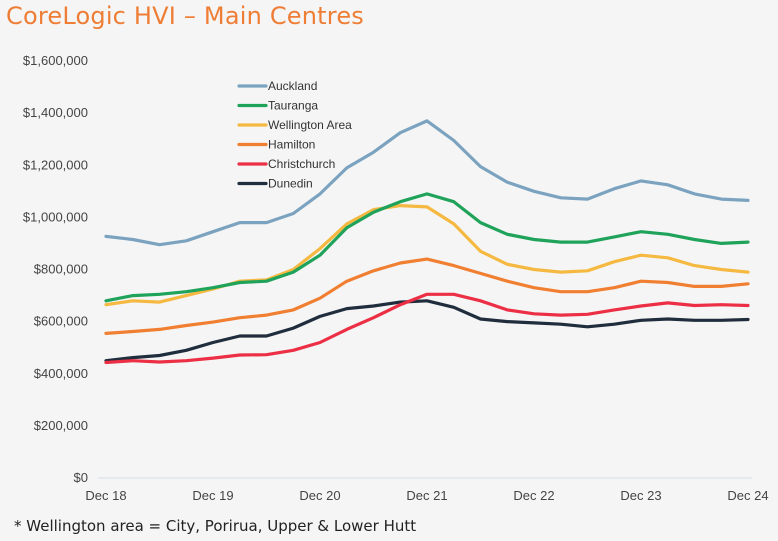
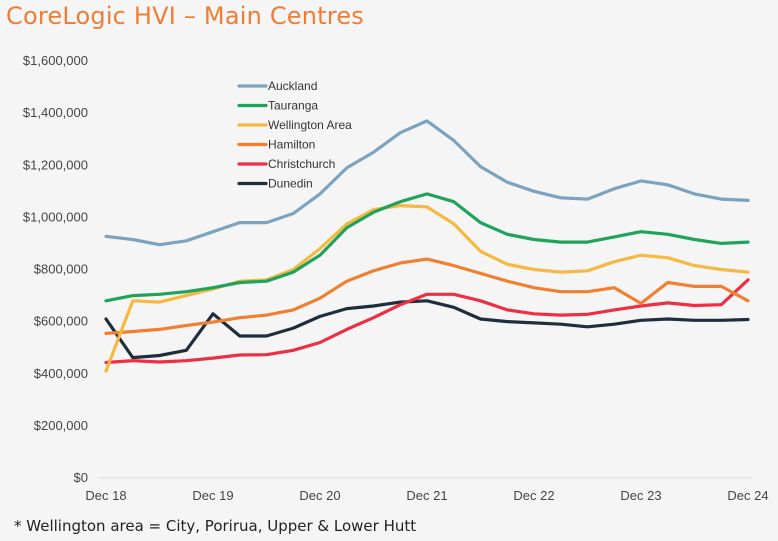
Wellington Area/Dec 18: $660000 -> $410000
Dunedin/Dec 18: $450000 -> $610000
Dunedin/Dec 19: $520000 -> $630000
Hamilton/Dec 23: $760000 -> $670000
Hamilton/Dec 24: $740000 -> $680000
Christchurch/Dec 24: $660000 -> $760000
